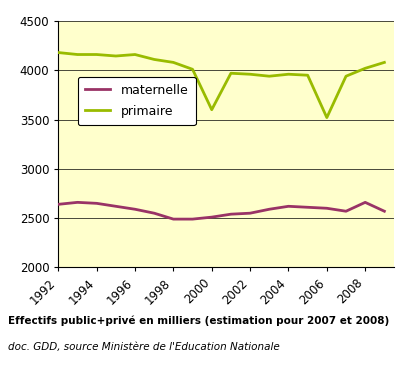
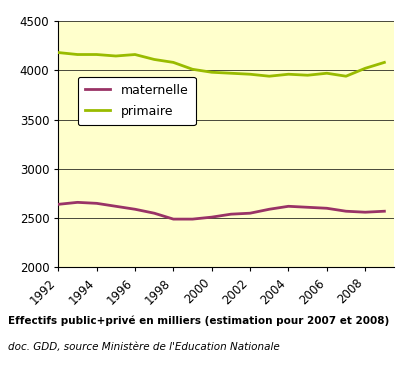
primaire/2000: 3600 -> 3980
primaire/2006: 3520 -> 3970
maternelle/2008: 2660 -> 2560
